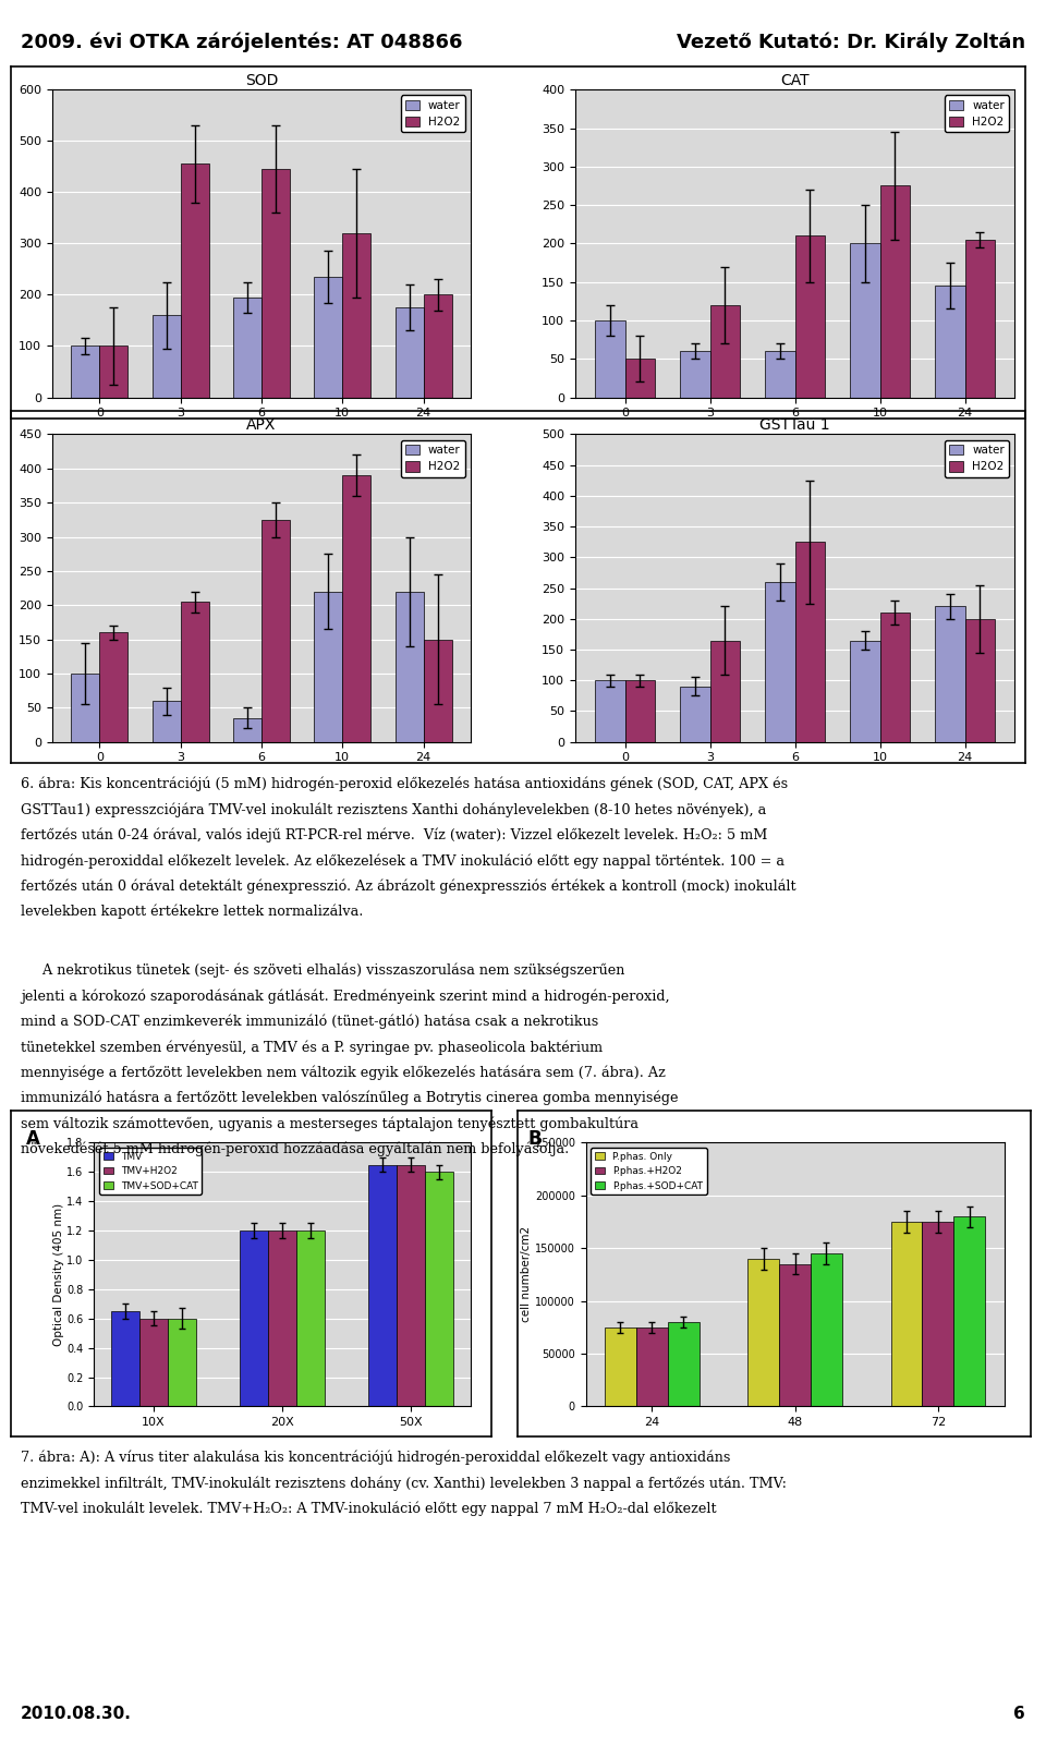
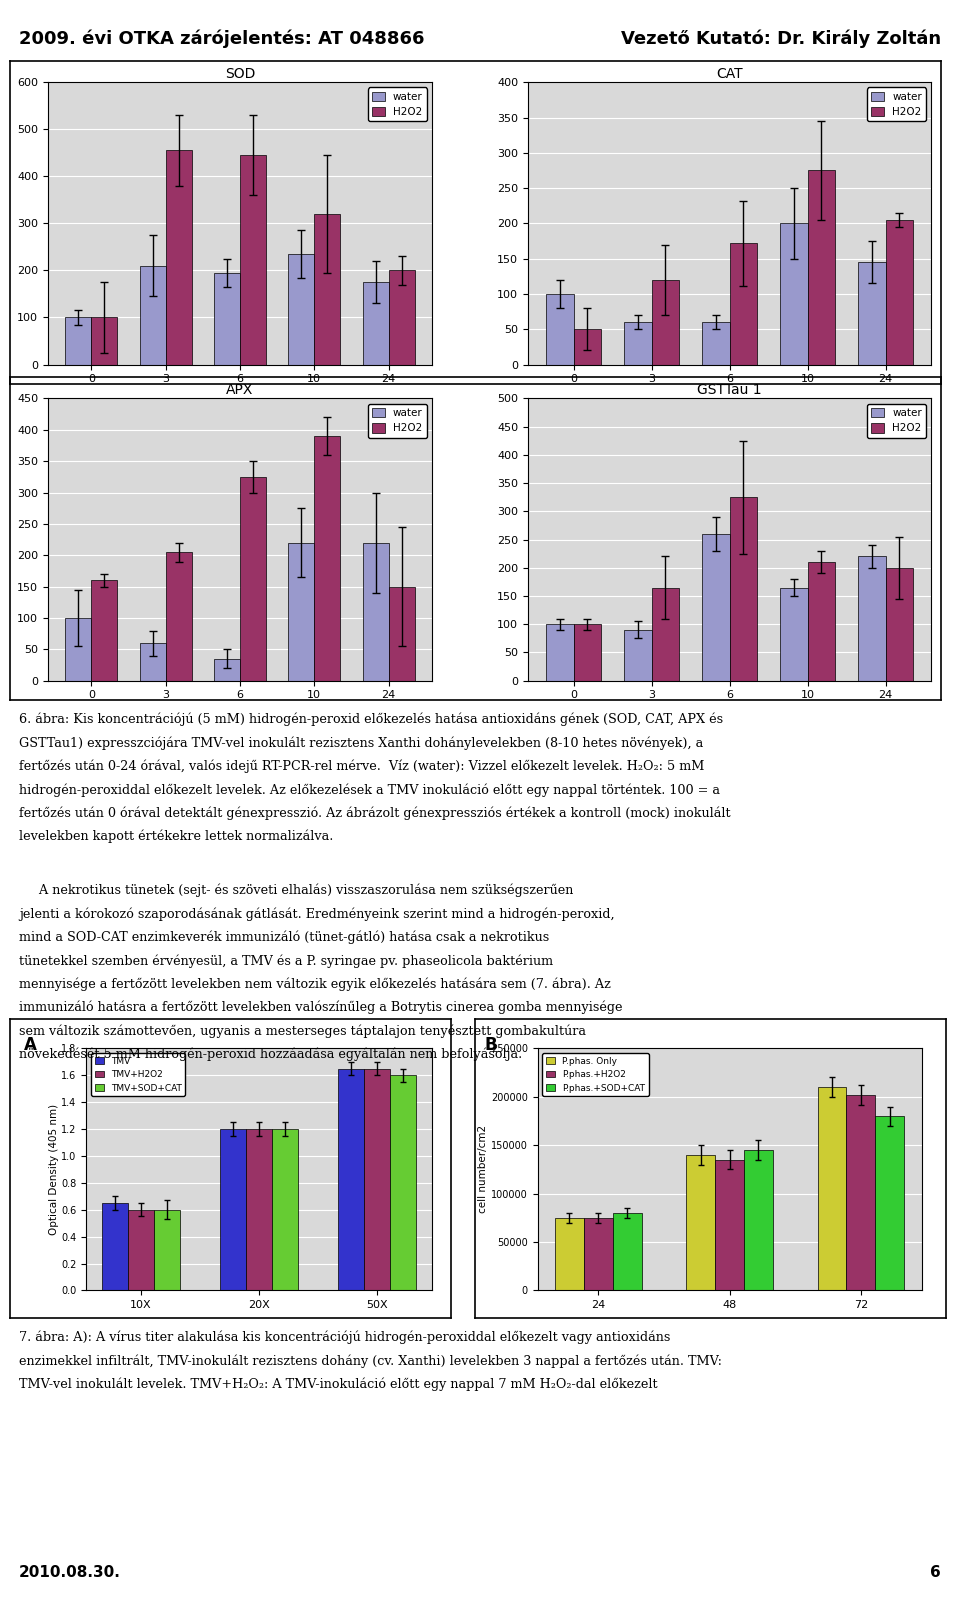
SOD/water/3: 160 -> 210
CAT/H2O2/6: 210 -> 172
P.phas. Only/72: 175000 -> 210000
P.phas.+H2O2/72: 175000 -> 202000
